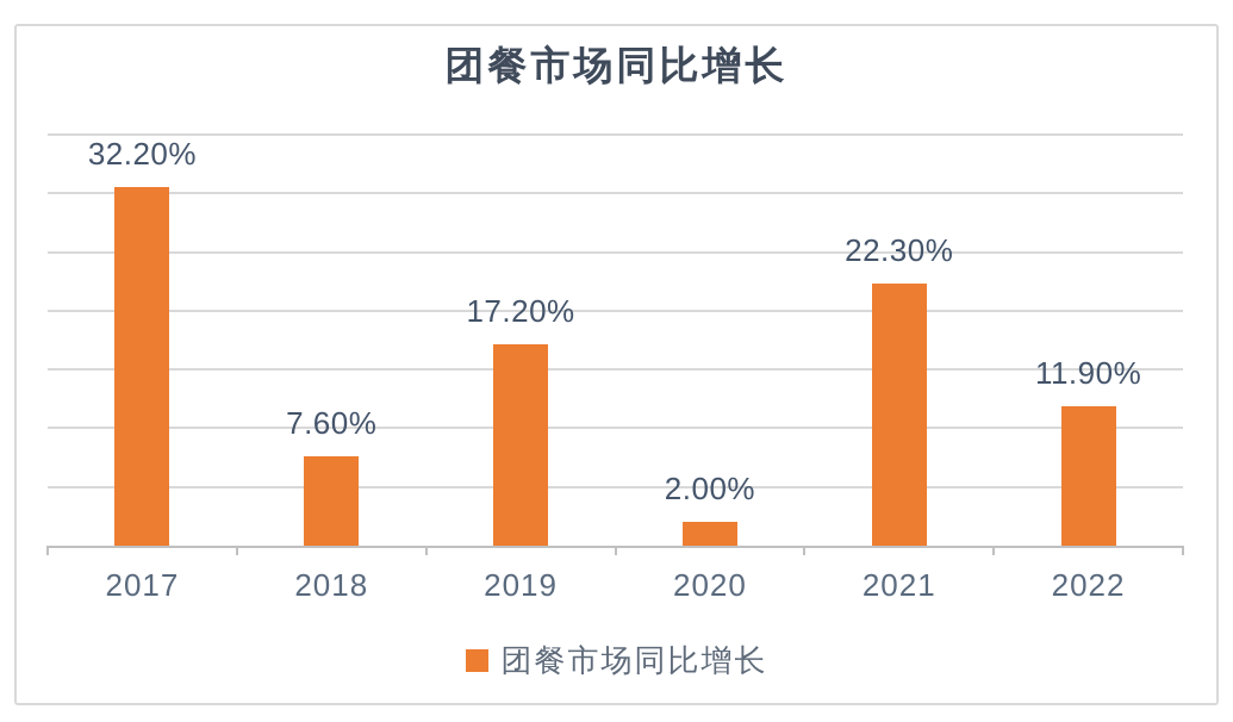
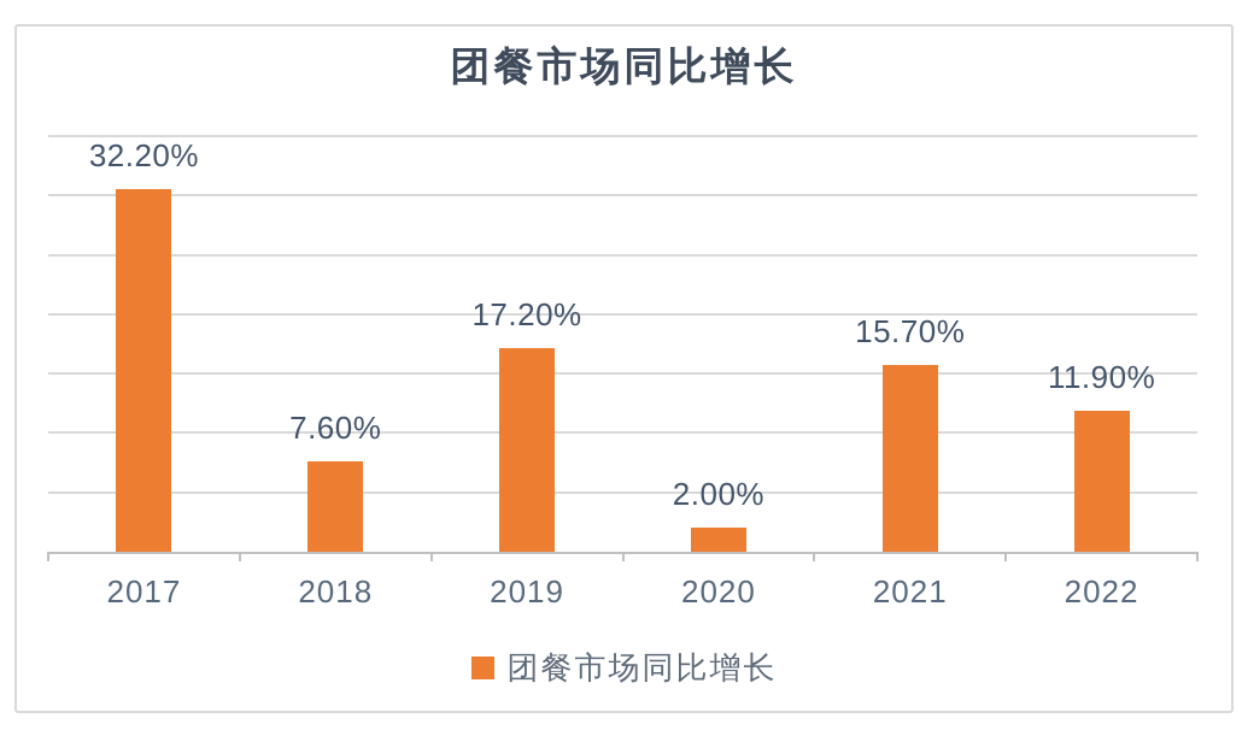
2021: 22.30% -> 15.70%
